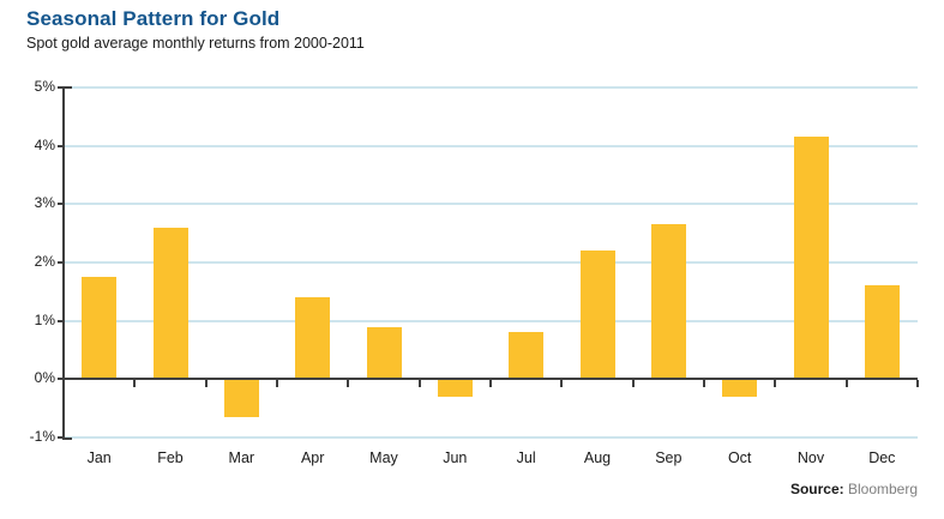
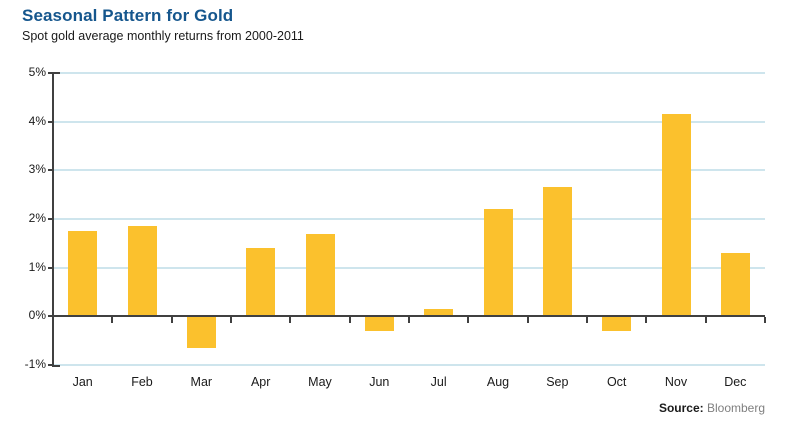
Feb: 2.6% -> 1.9%
May: 0.9% -> 1.7%
Jul: 0.8% -> 0.1%
Dec: 1.6% -> 1.3%
